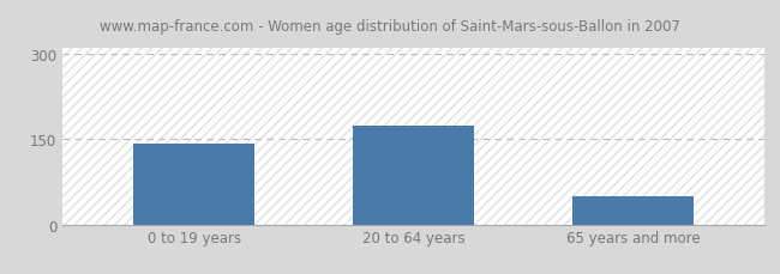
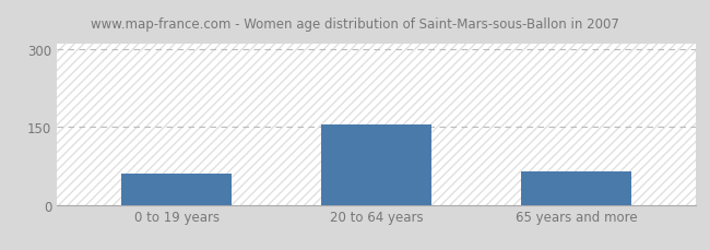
0 to 19 years: 143 -> 60
20 to 64 years: 175 -> 155
65 years and more: 50 -> 65
